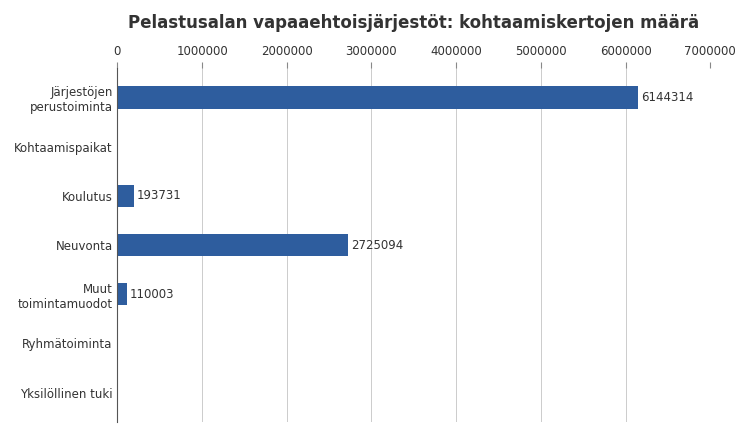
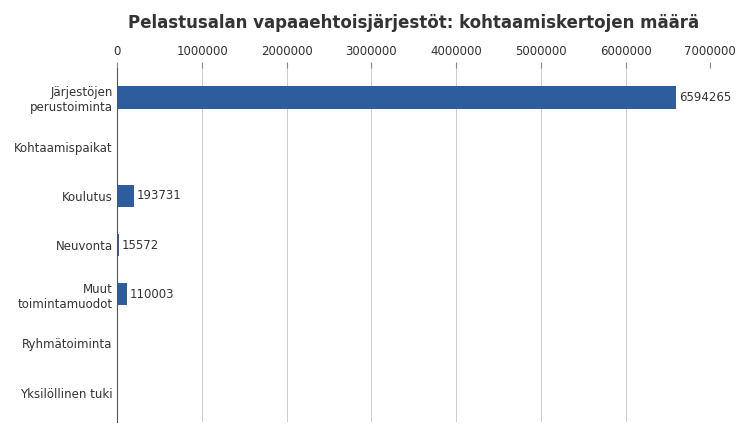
Järjestöjen perustoiminta: 6144314 -> 6594265
Neuvonta: 2725094 -> 15572
